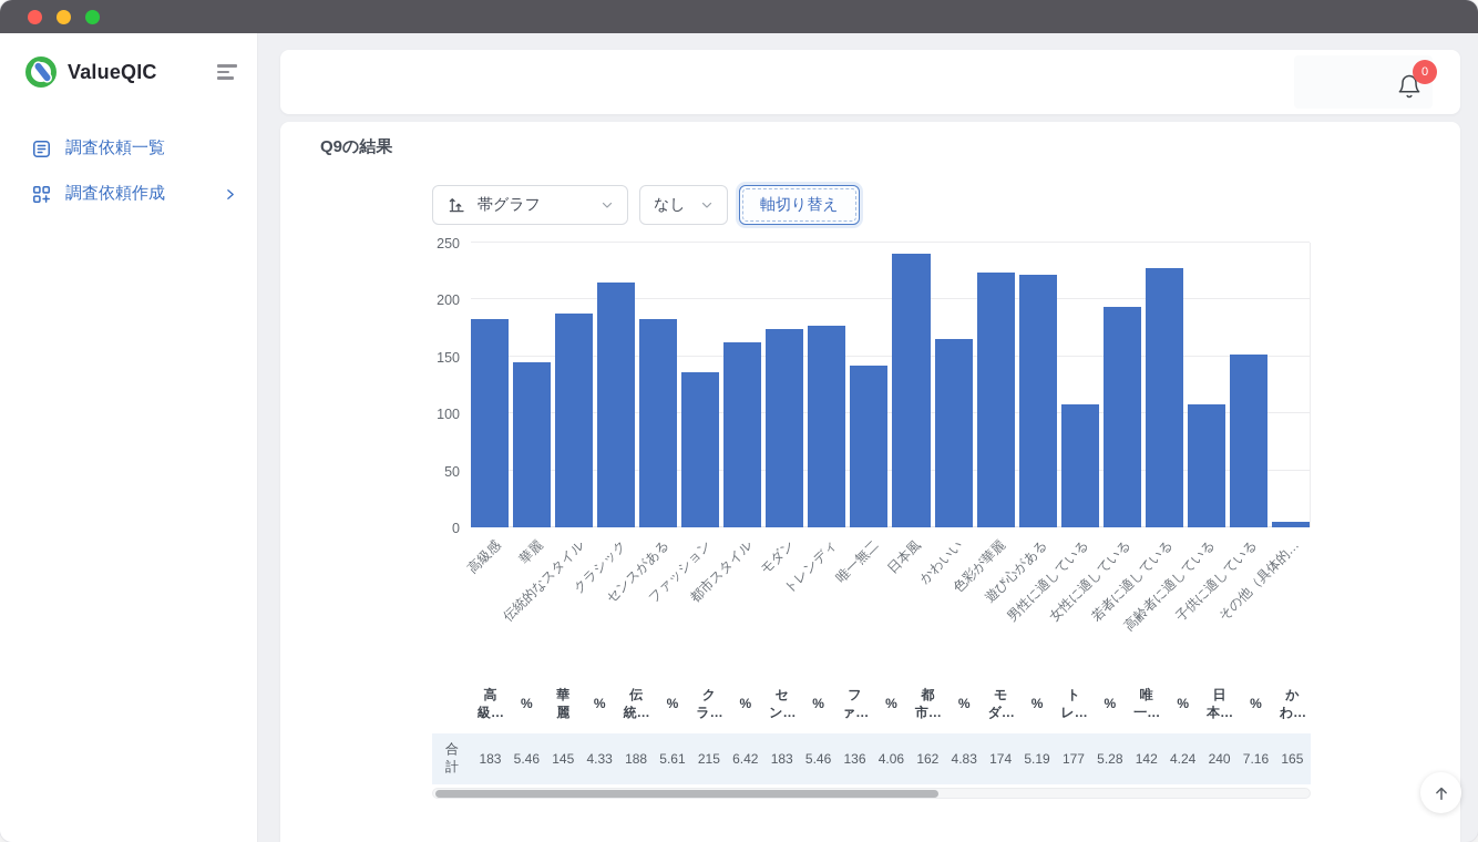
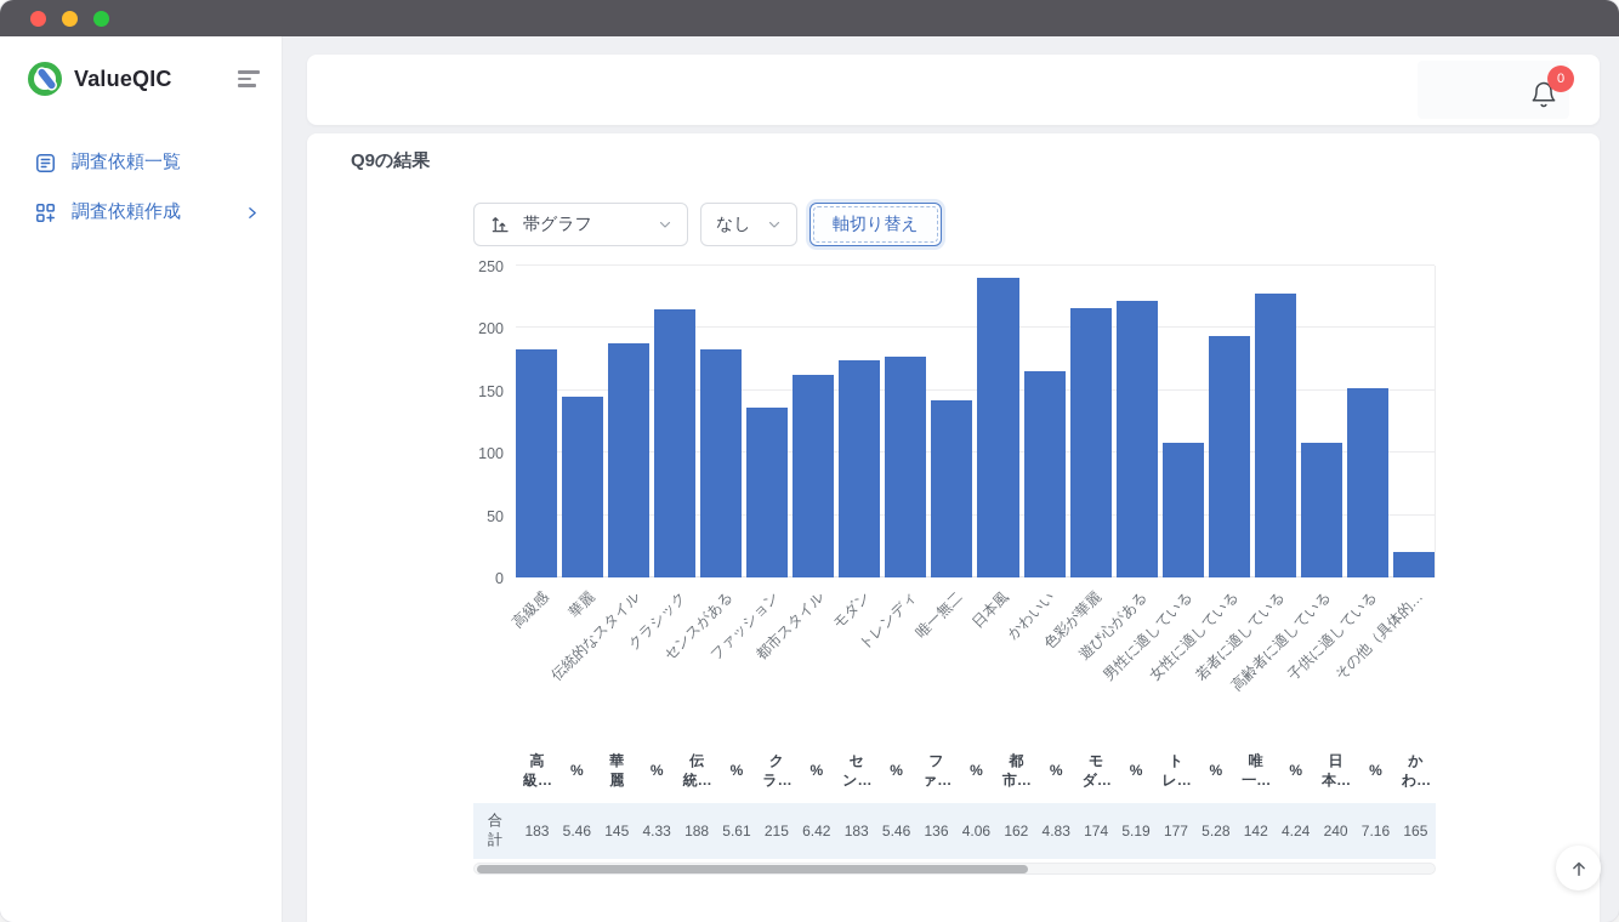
色彩が華麗: 224 -> 216
その他（具体的…: 5 -> 20
